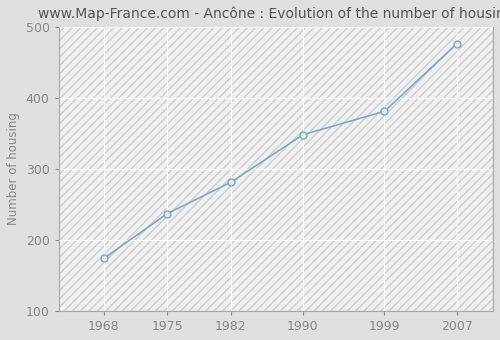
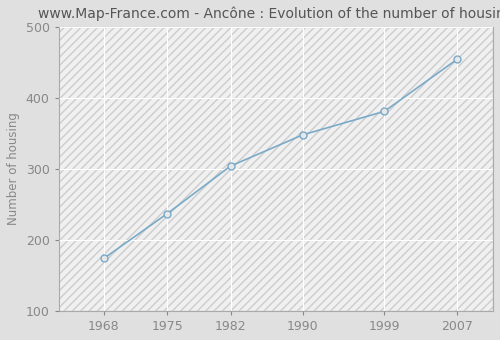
1982: 281 -> 304
2007: 476 -> 454
